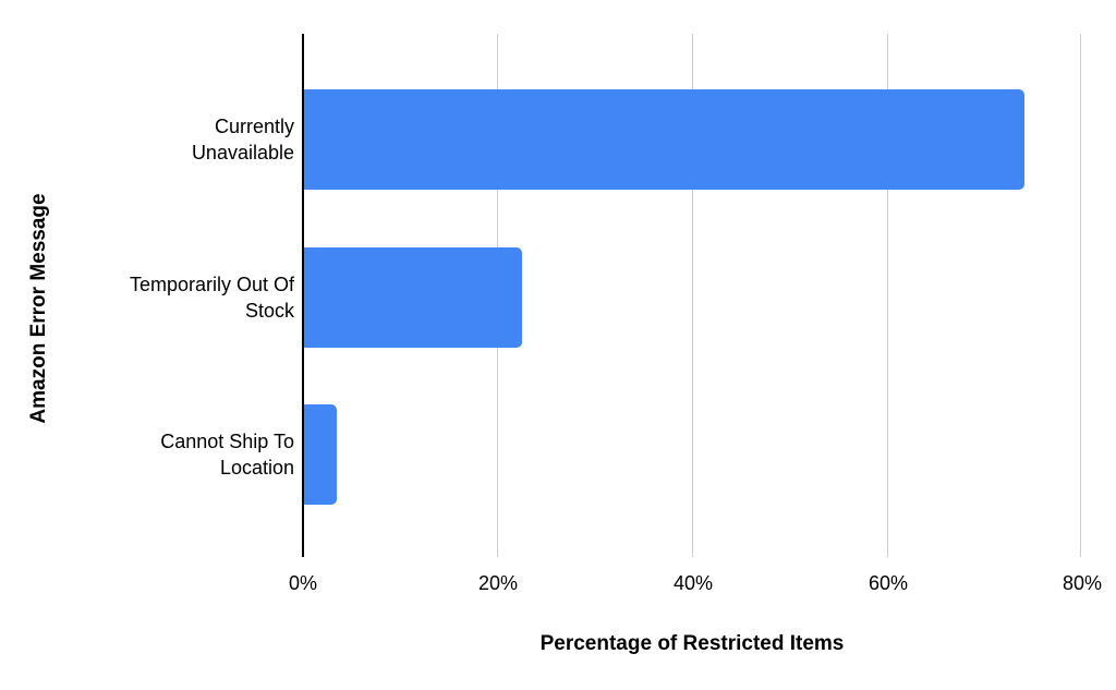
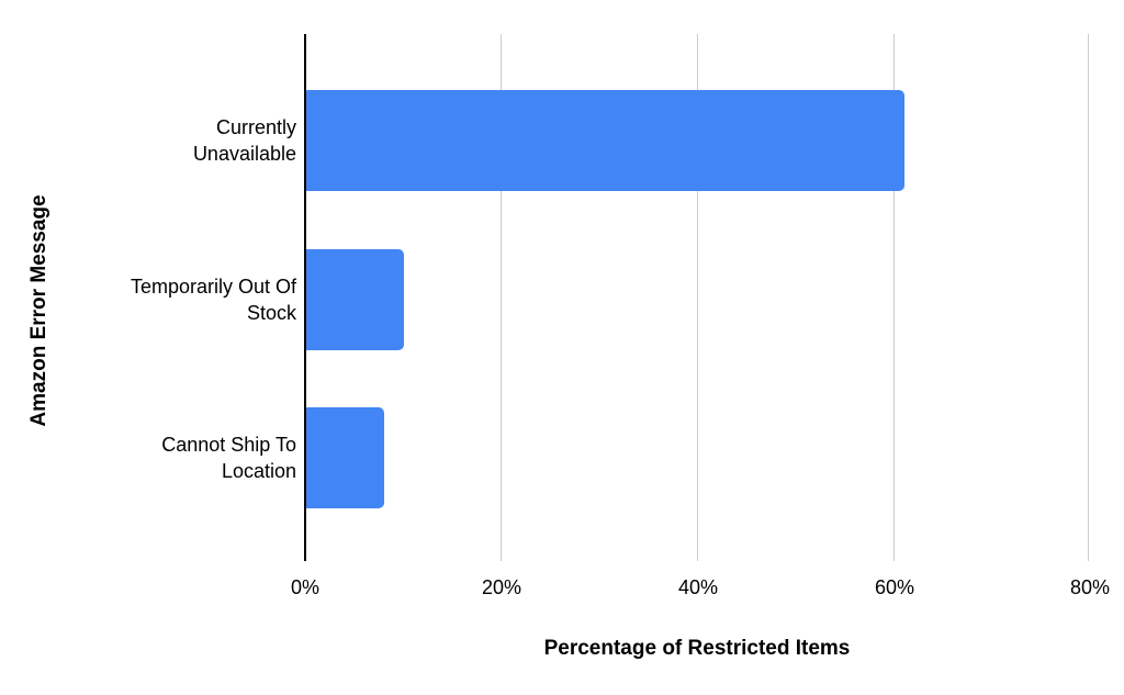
Currently Unavailable: 74% -> 61%
Temporarily Out Of Stock: 22% -> 10%
Cannot Ship To Location: 4% -> 8%
